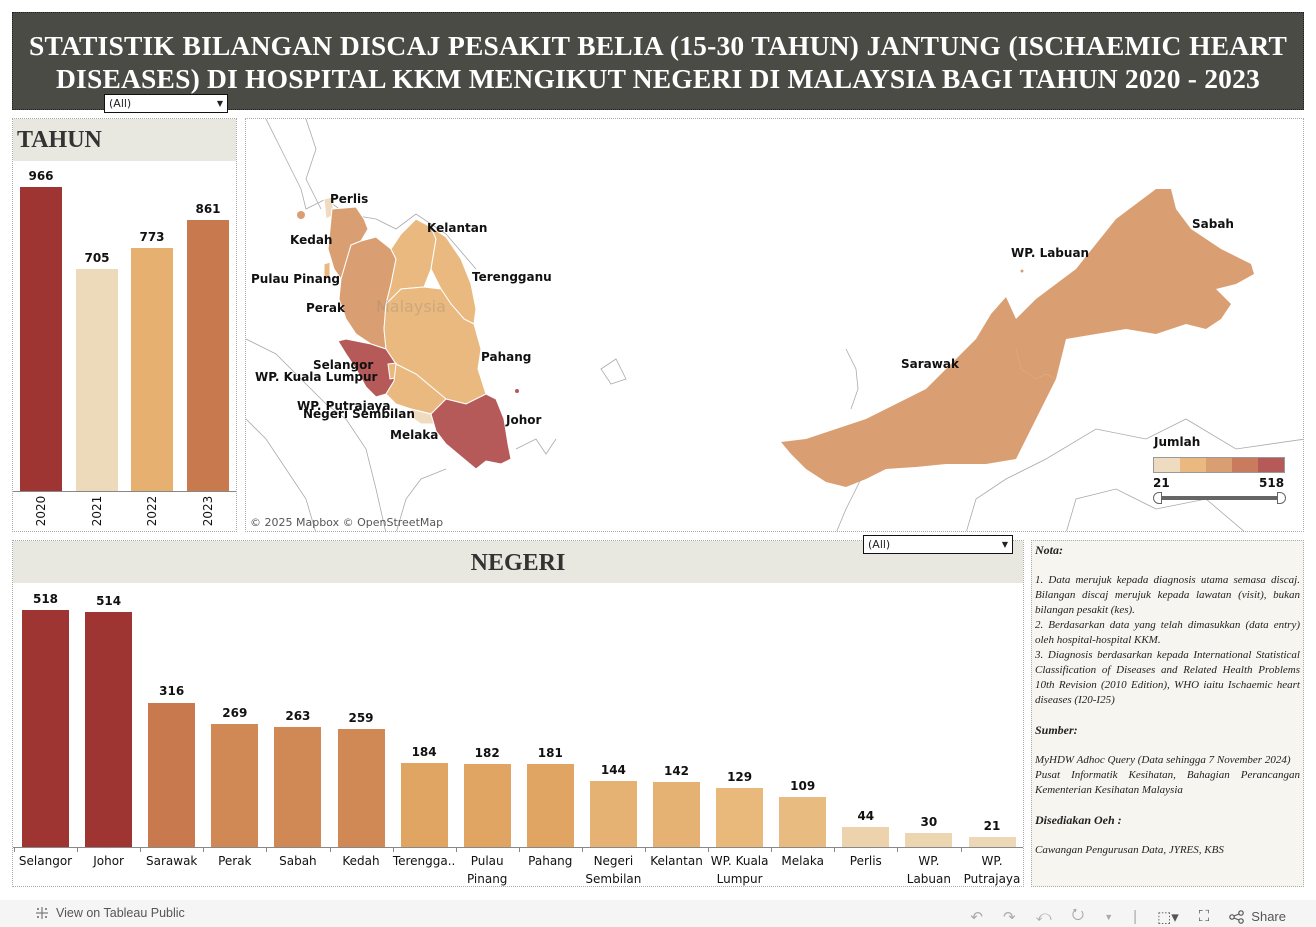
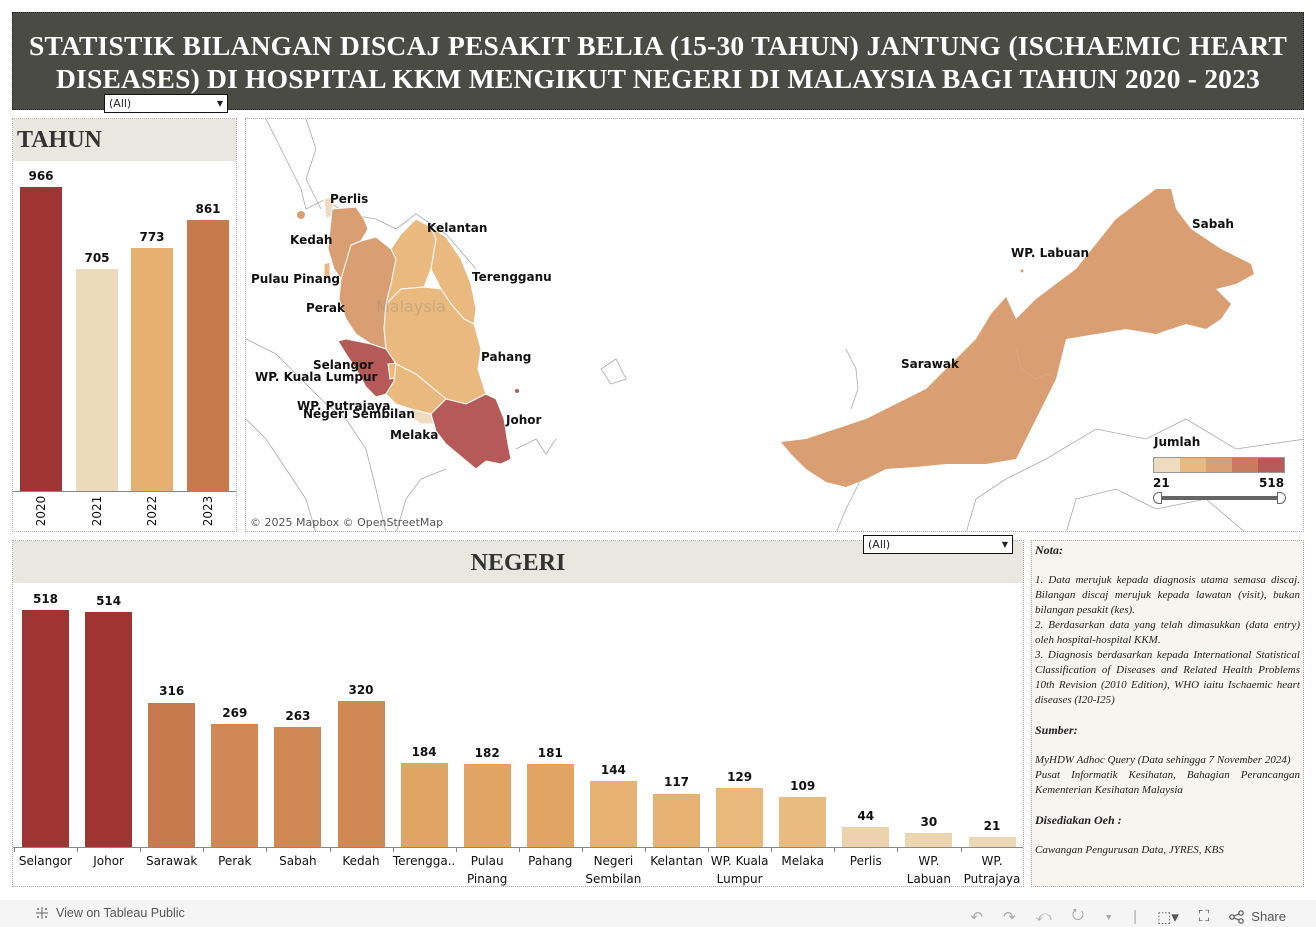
NEGERI/Kedah: 259 -> 320
NEGERI/Kelantan: 142 -> 117
